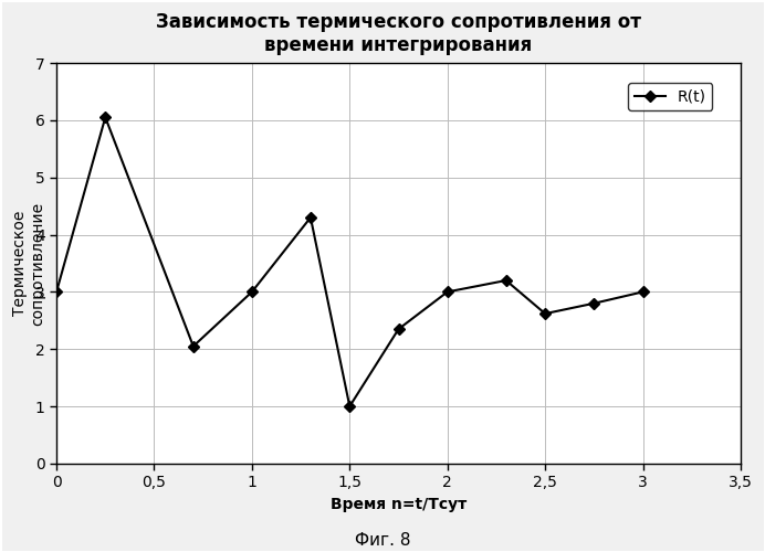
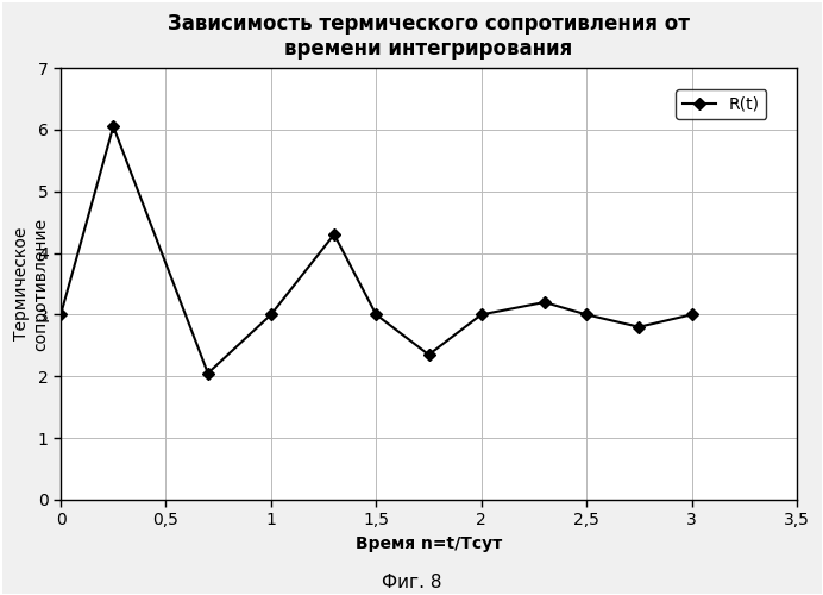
1,5: 1.00 -> 3.00
2,5: 2.62 -> 3.00
